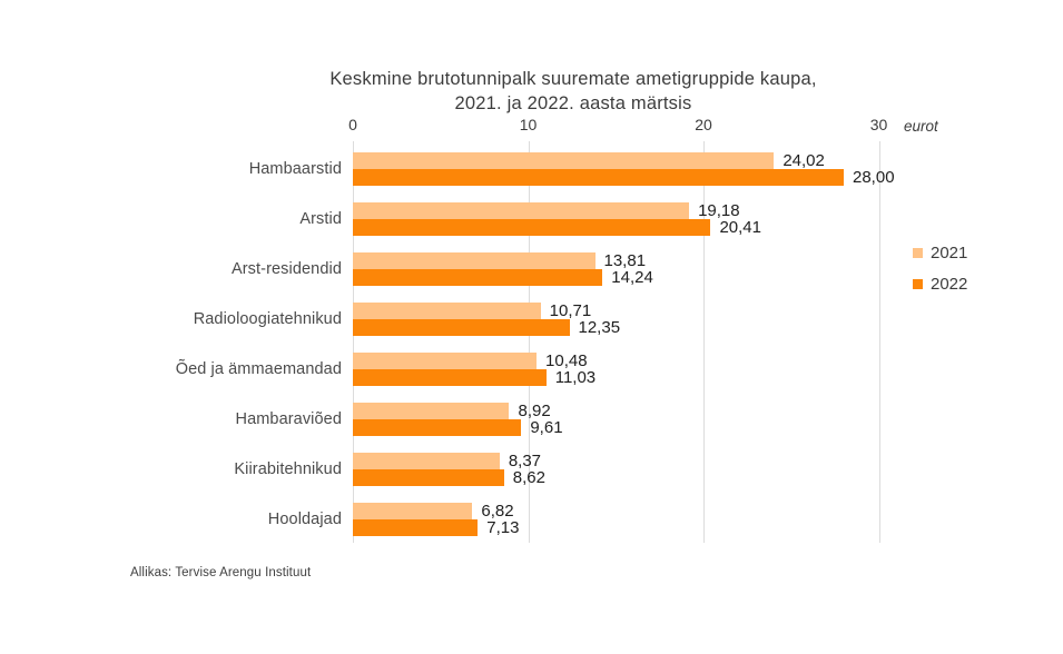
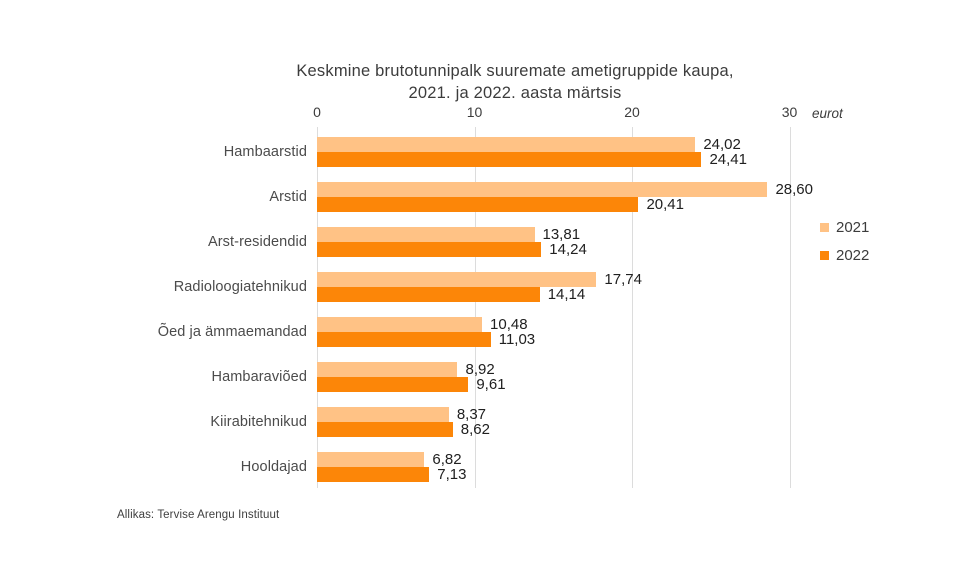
2022/Hambaarstid: 28,00 -> 24,41
2021/Arstid: 19,18 -> 28,60
2021/Radioloogiatehnikud: 10,71 -> 17,74
2022/Radioloogiatehnikud: 12,35 -> 14,14
